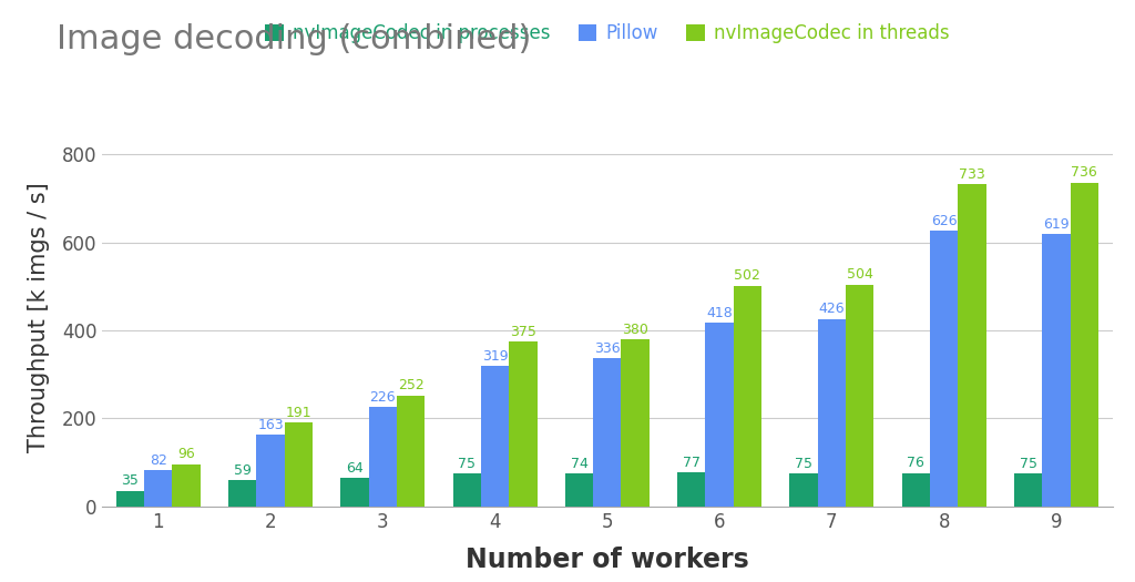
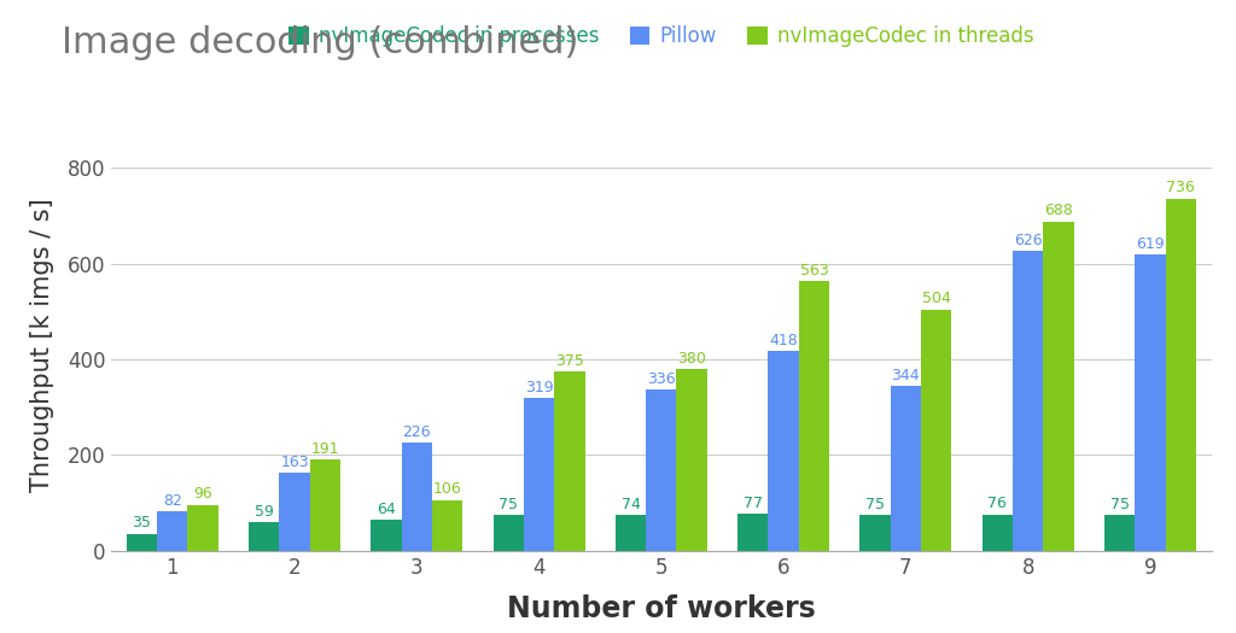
nvImageCodec in threads/3: 252 -> 106
nvImageCodec in threads/6: 502 -> 563
Pillow/7: 426 -> 344
nvImageCodec in threads/8: 733 -> 688
